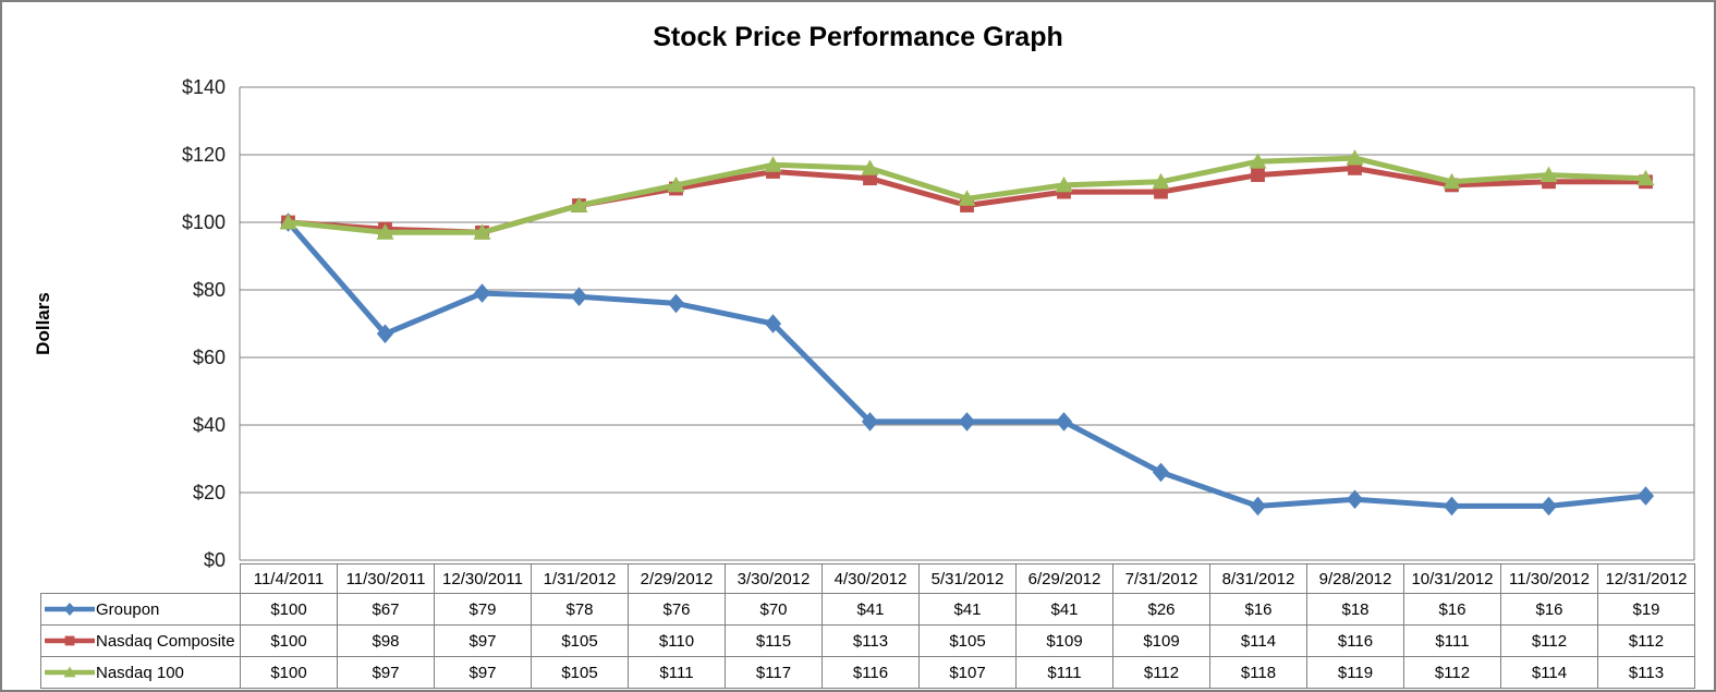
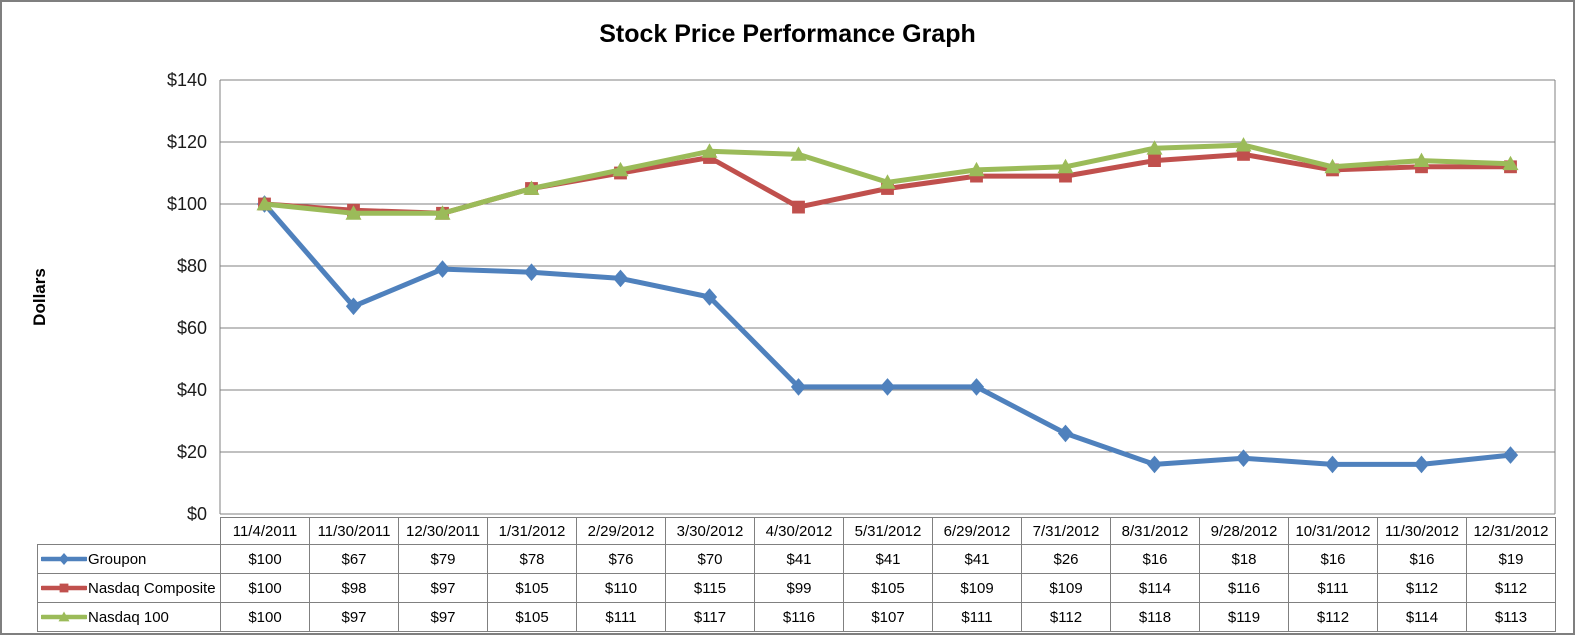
Nasdaq Composite/4/30/2012: $113 -> $99
